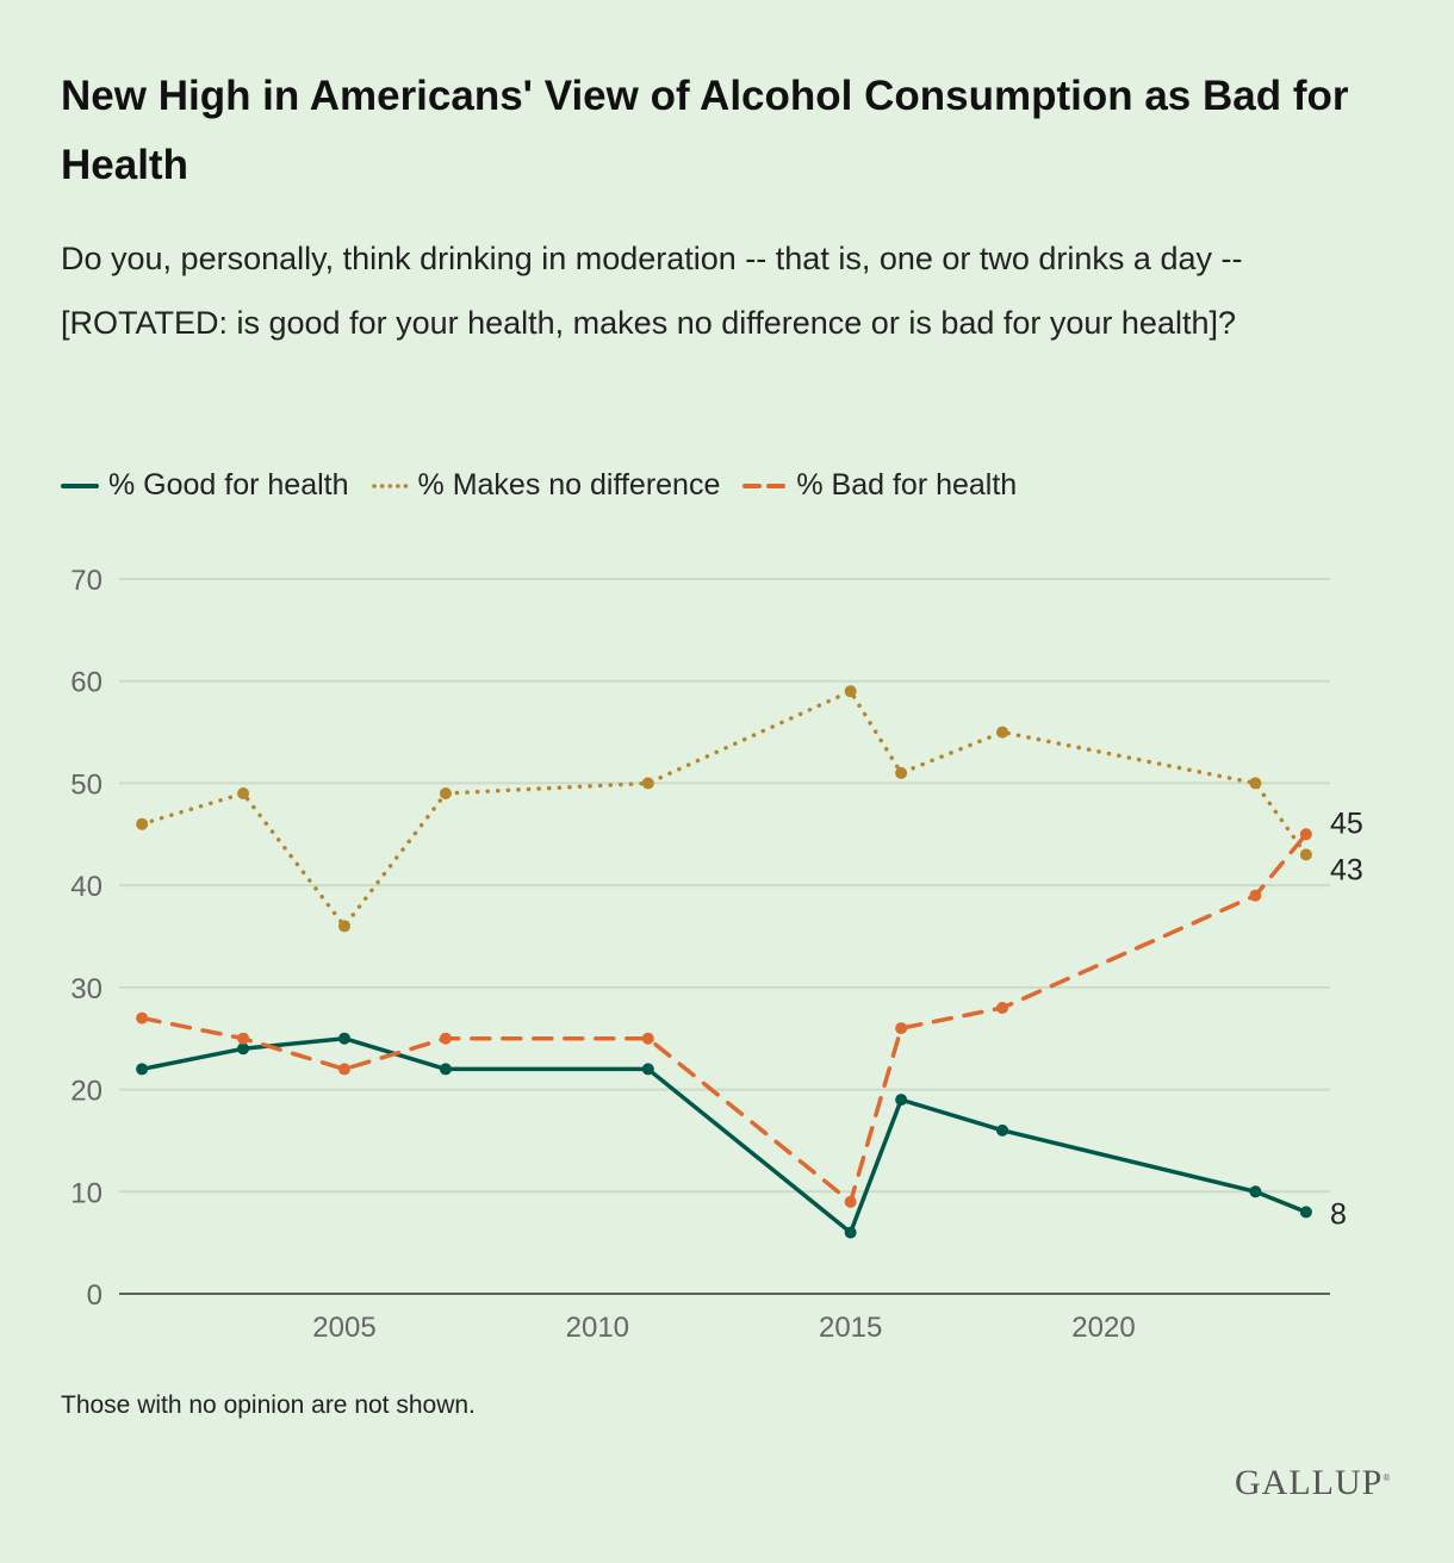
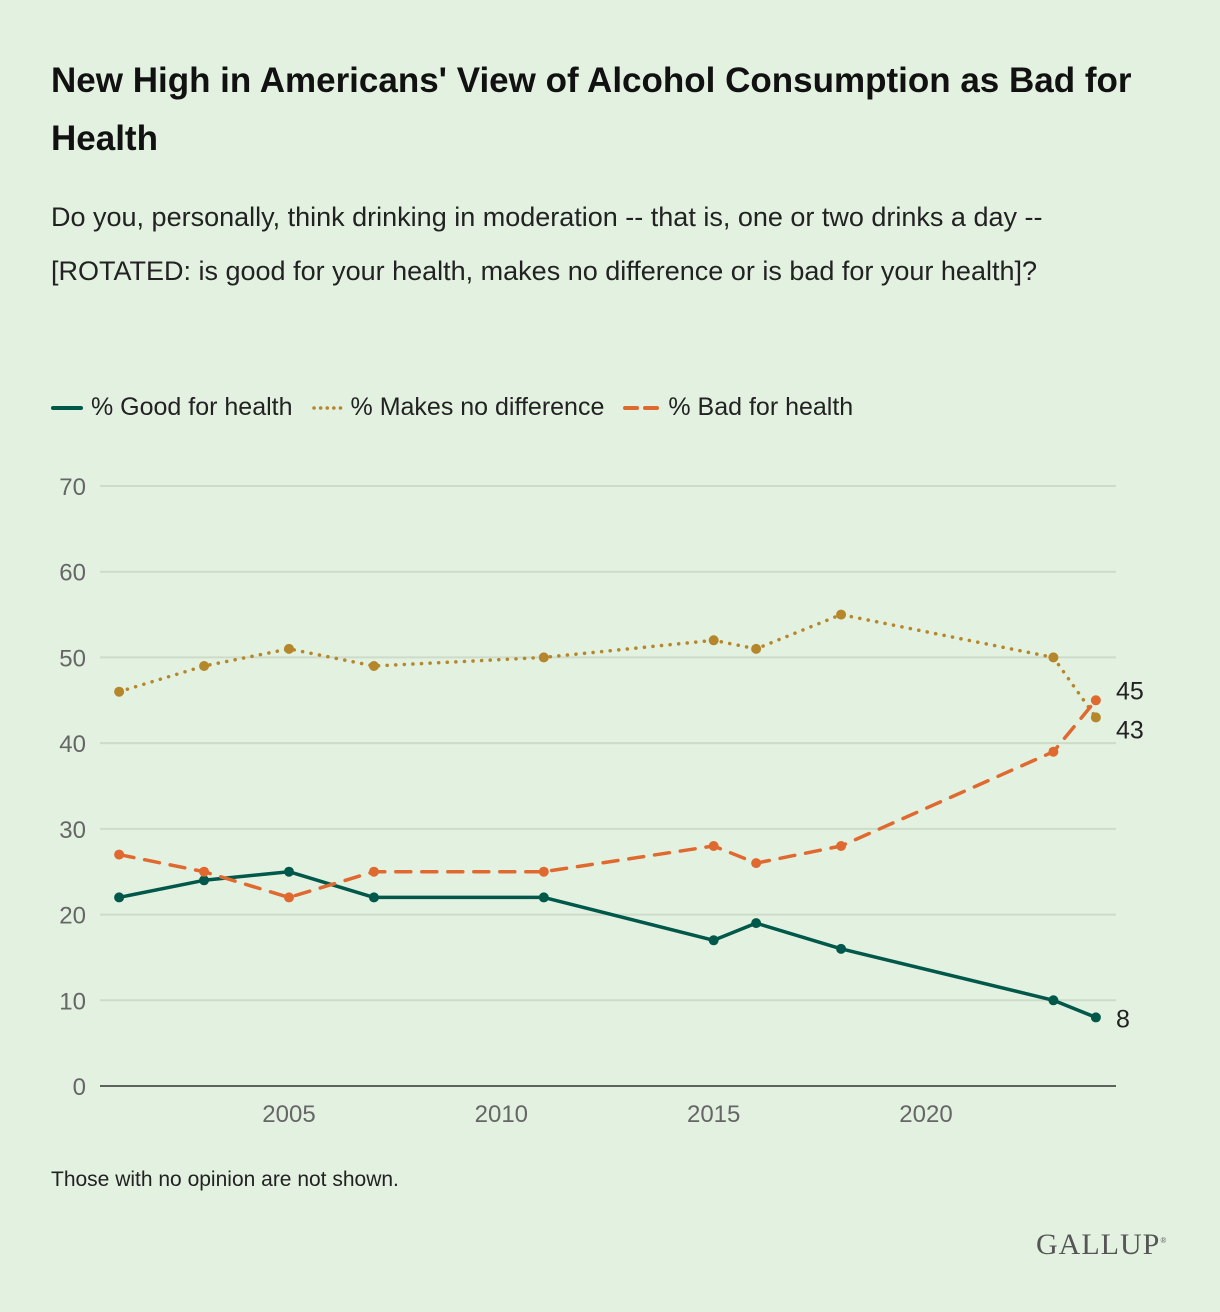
% Makes no difference/2005: 36 -> 51
% Good for health/2015: 6 -> 17
% Makes no difference/2015: 59 -> 52
% Bad for health/2015: 9 -> 28
